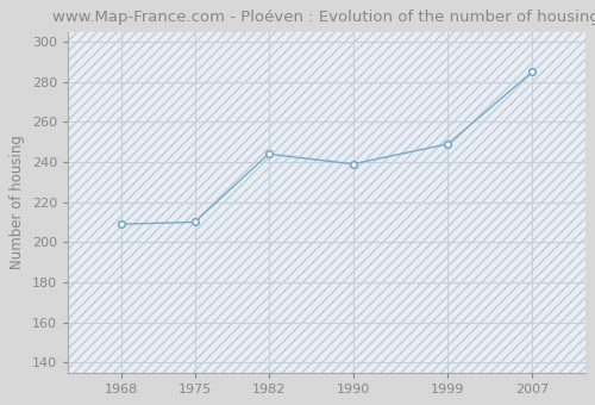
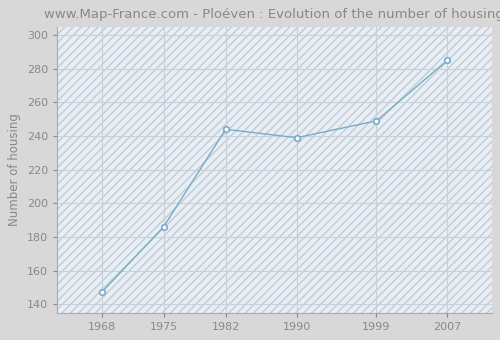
1968: 209 -> 147
1975: 210 -> 186
